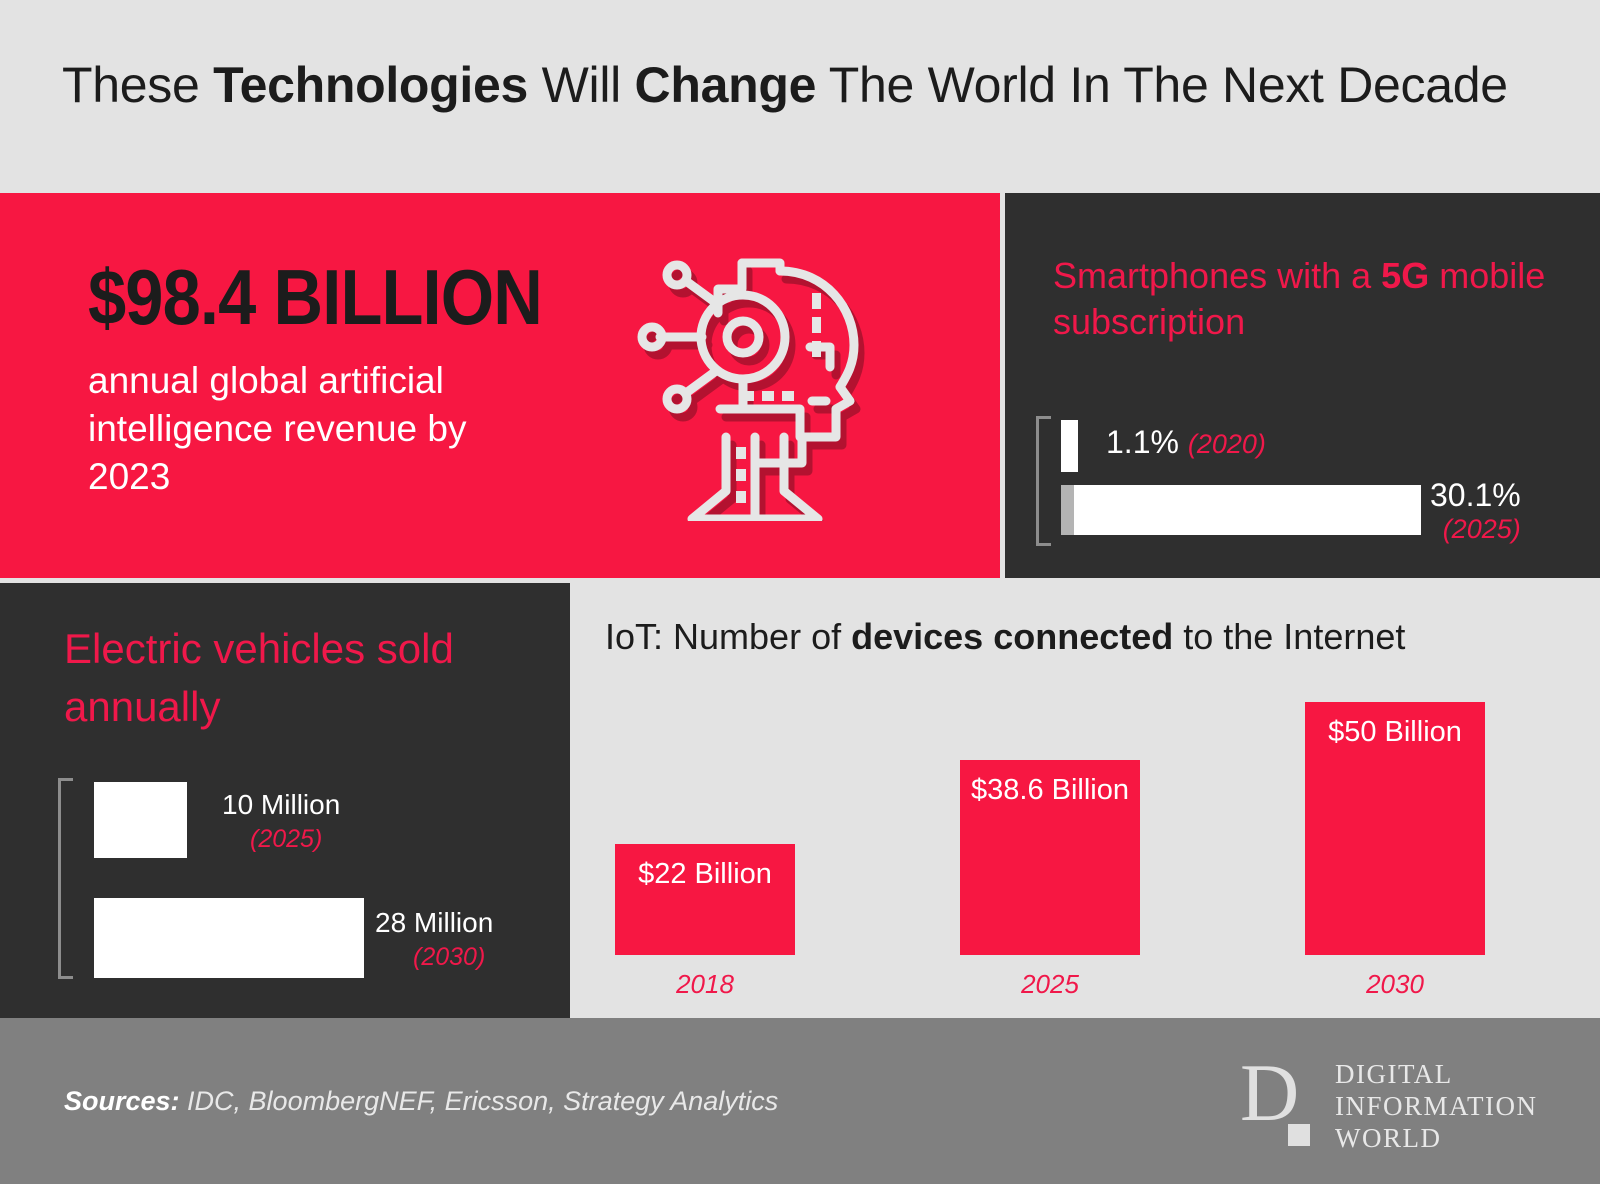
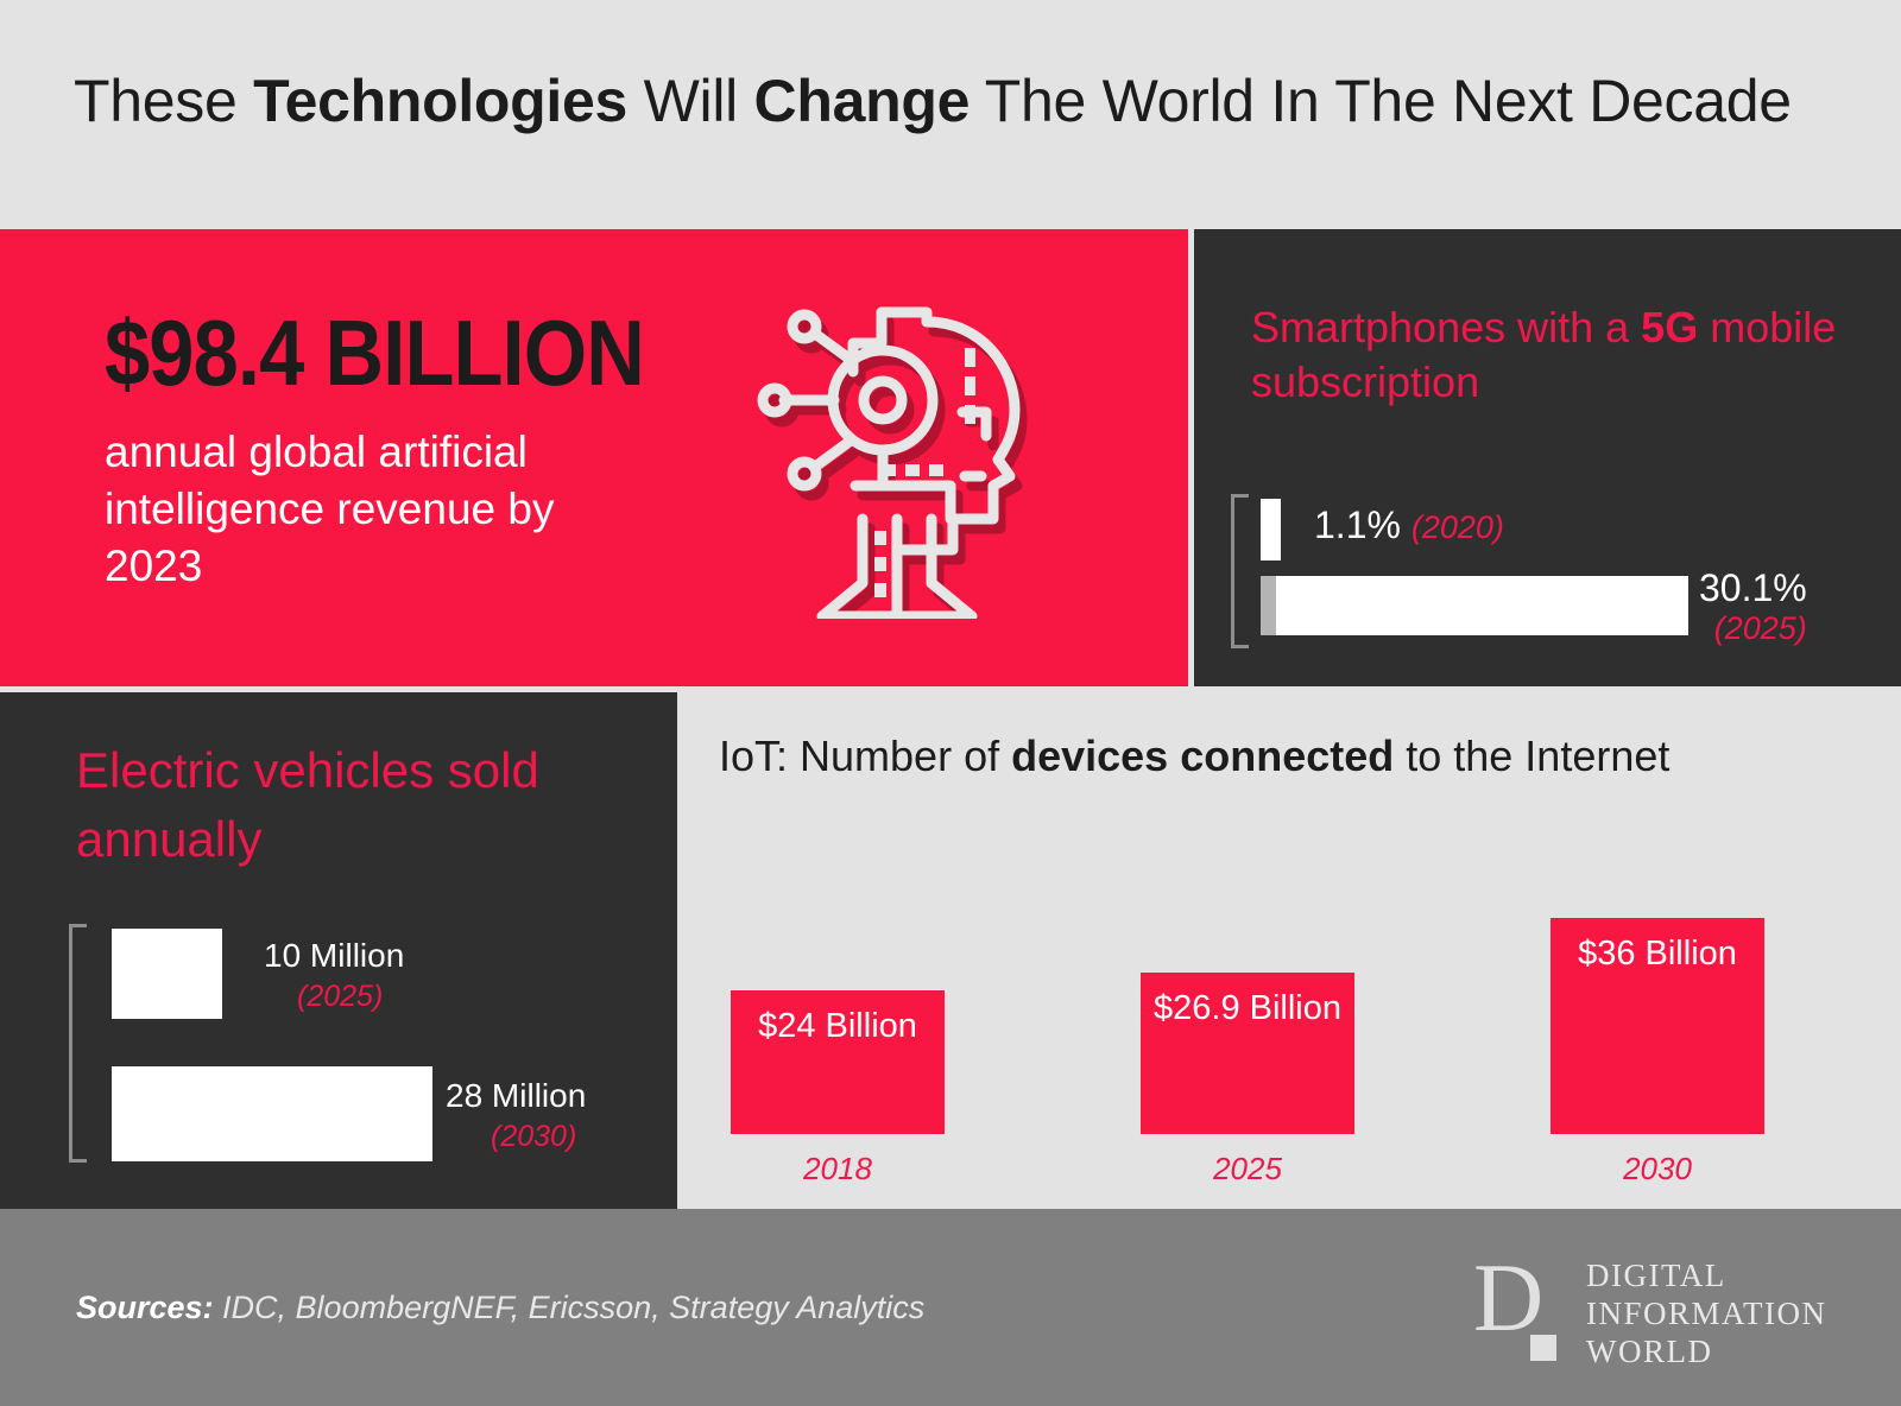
IoT: Number of devices connected to the Internet/2018: $22 -> $24
IoT: Number of devices connected to the Internet/2025: $38.6 -> $26.9
IoT: Number of devices connected to the Internet/2030: $50 -> $36
